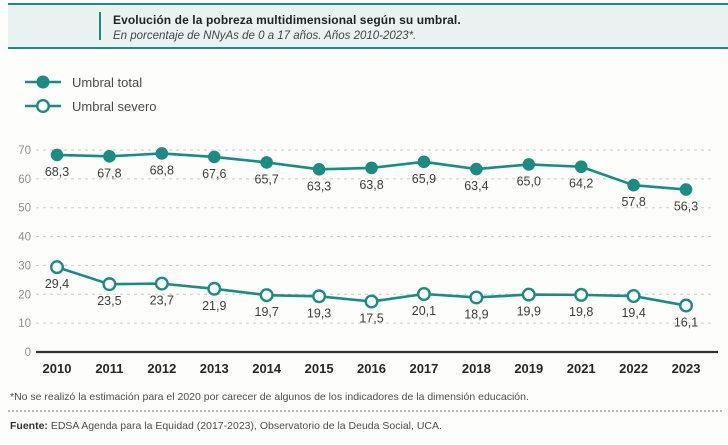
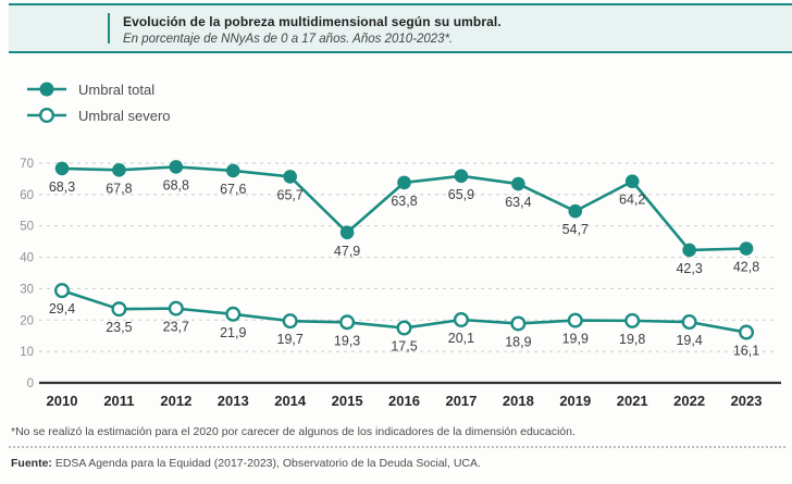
Umbral total/2015: 63,3 -> 47,9
Umbral total/2019: 65,0 -> 54,7
Umbral total/2022: 57,8 -> 42,3
Umbral total/2023: 56,3 -> 42,8
